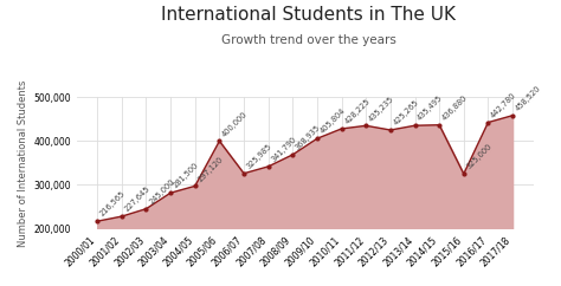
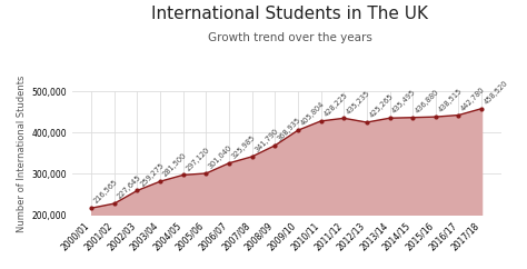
2002/03: 245,000 -> 259,000
2005/06: 400,000 -> 301,000
2015/16: 325,000 -> 439,000
